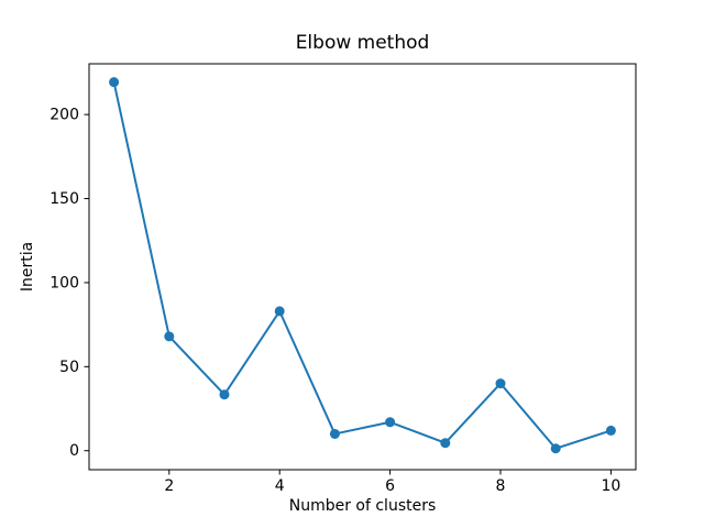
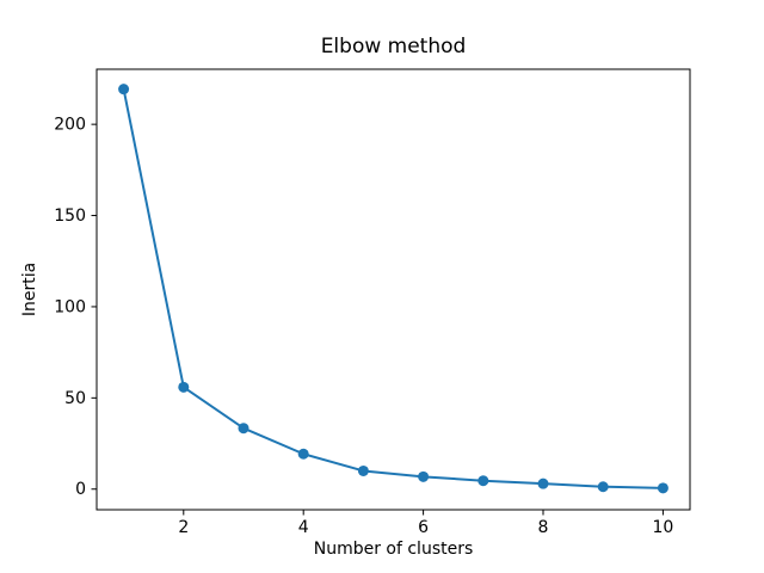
2: 68 -> 56
4: 83 -> 19
6: 17 -> 7
8: 40 -> 3
10: 12 -> 1
